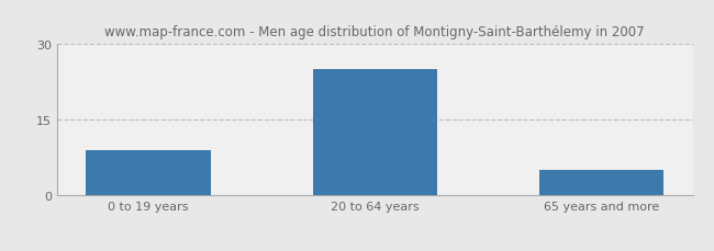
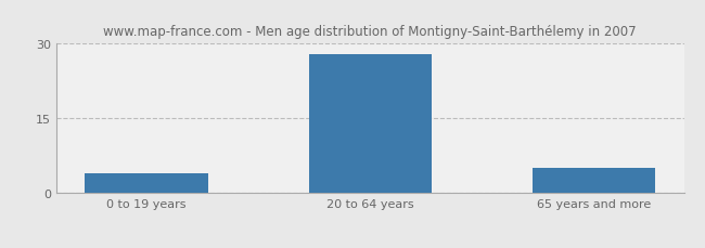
0 to 19 years: 9 -> 4
20 to 64 years: 25 -> 28
